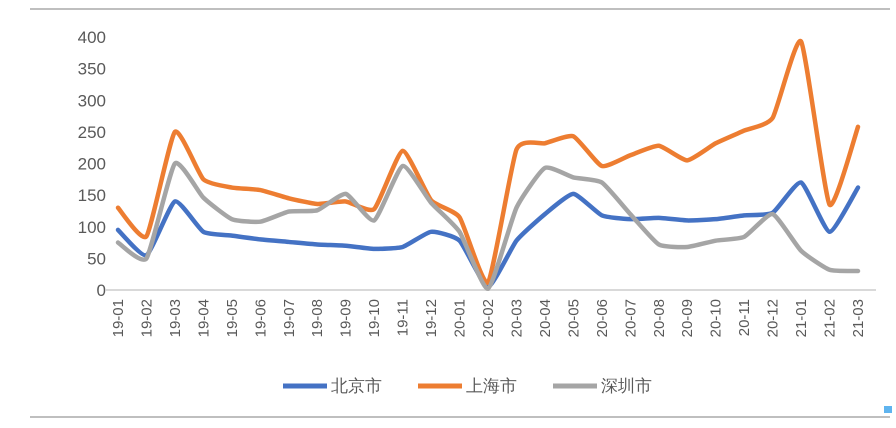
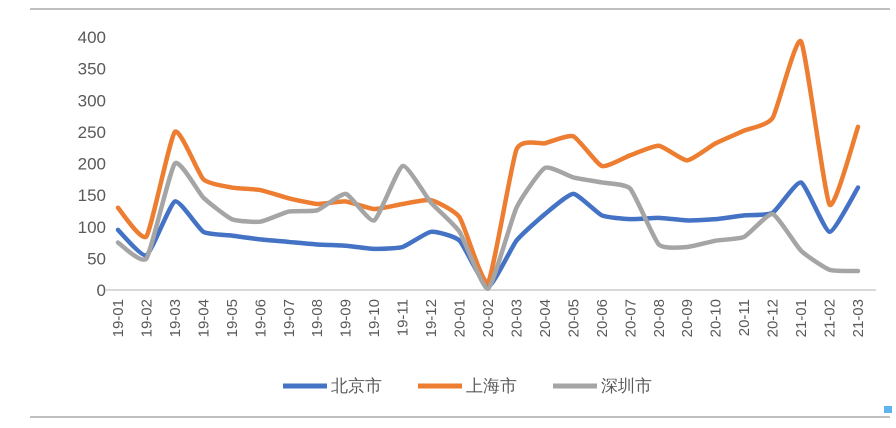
上海市/19-11: 220 -> 140
深圳市/20-07: 120 -> 160
